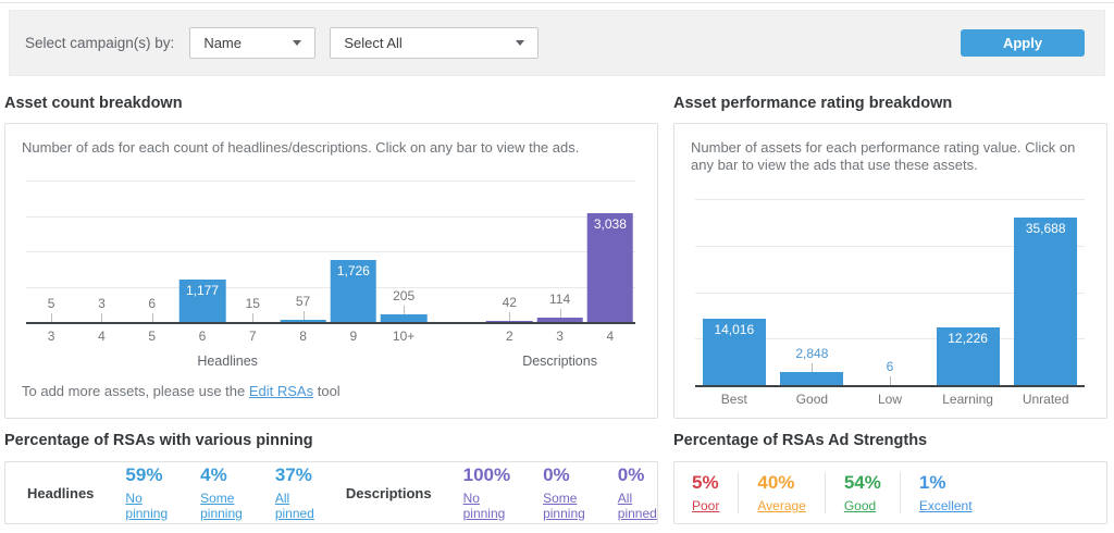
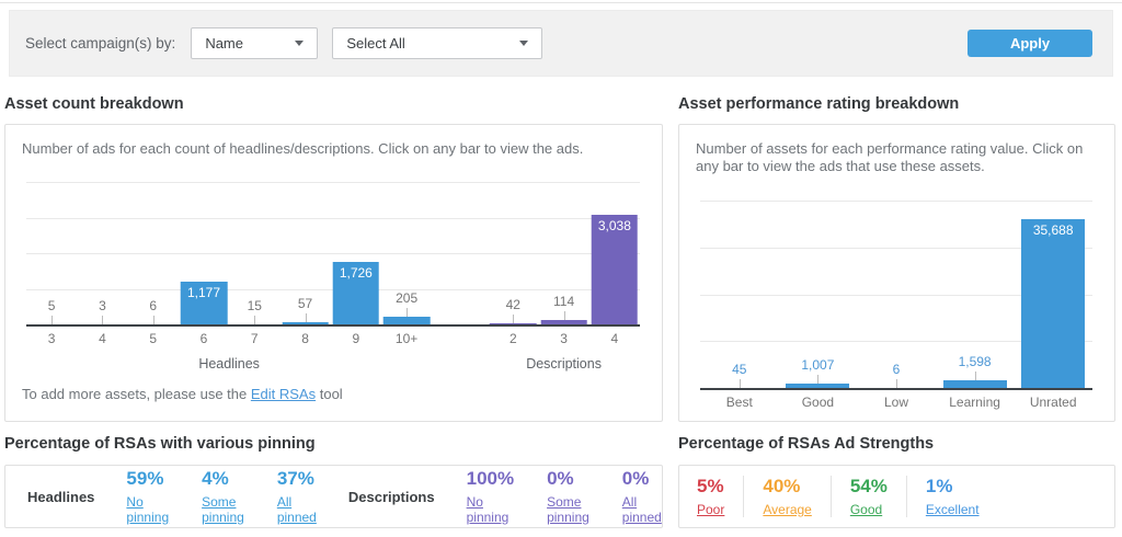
Asset performance rating breakdown/Best: 14,016 -> 45
Asset performance rating breakdown/Good: 2,848 -> 1,007
Asset performance rating breakdown/Learning: 12,226 -> 1,598
